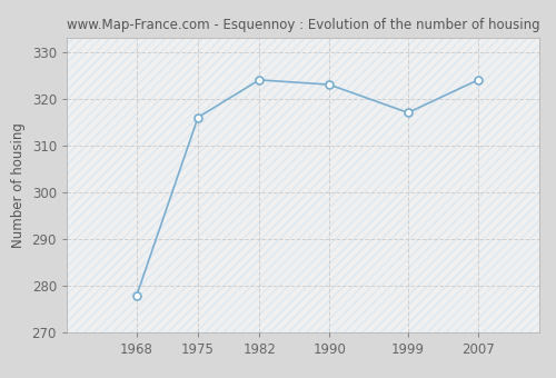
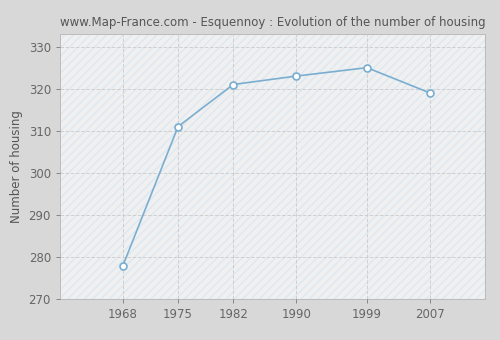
1975: 316 -> 311
1982: 324 -> 321
1999: 317 -> 325
2007: 324 -> 319
